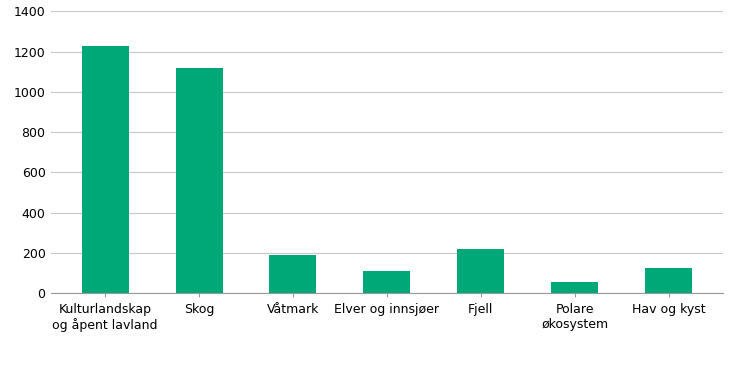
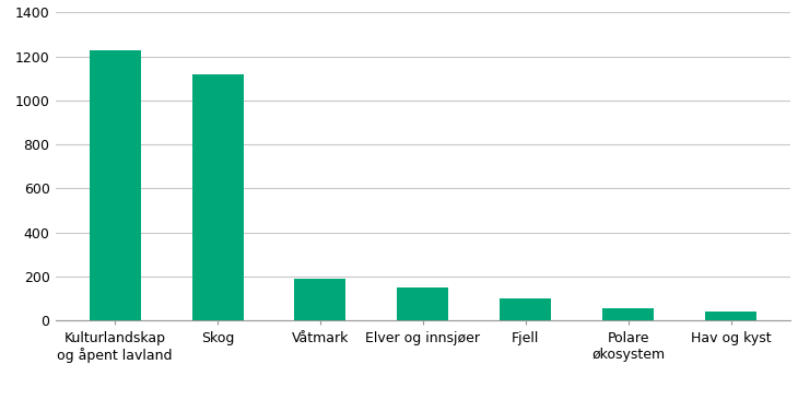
Elver og innsjøer: 110 -> 152
Fjell: 220 -> 100
Hav og kyst: 125 -> 40
